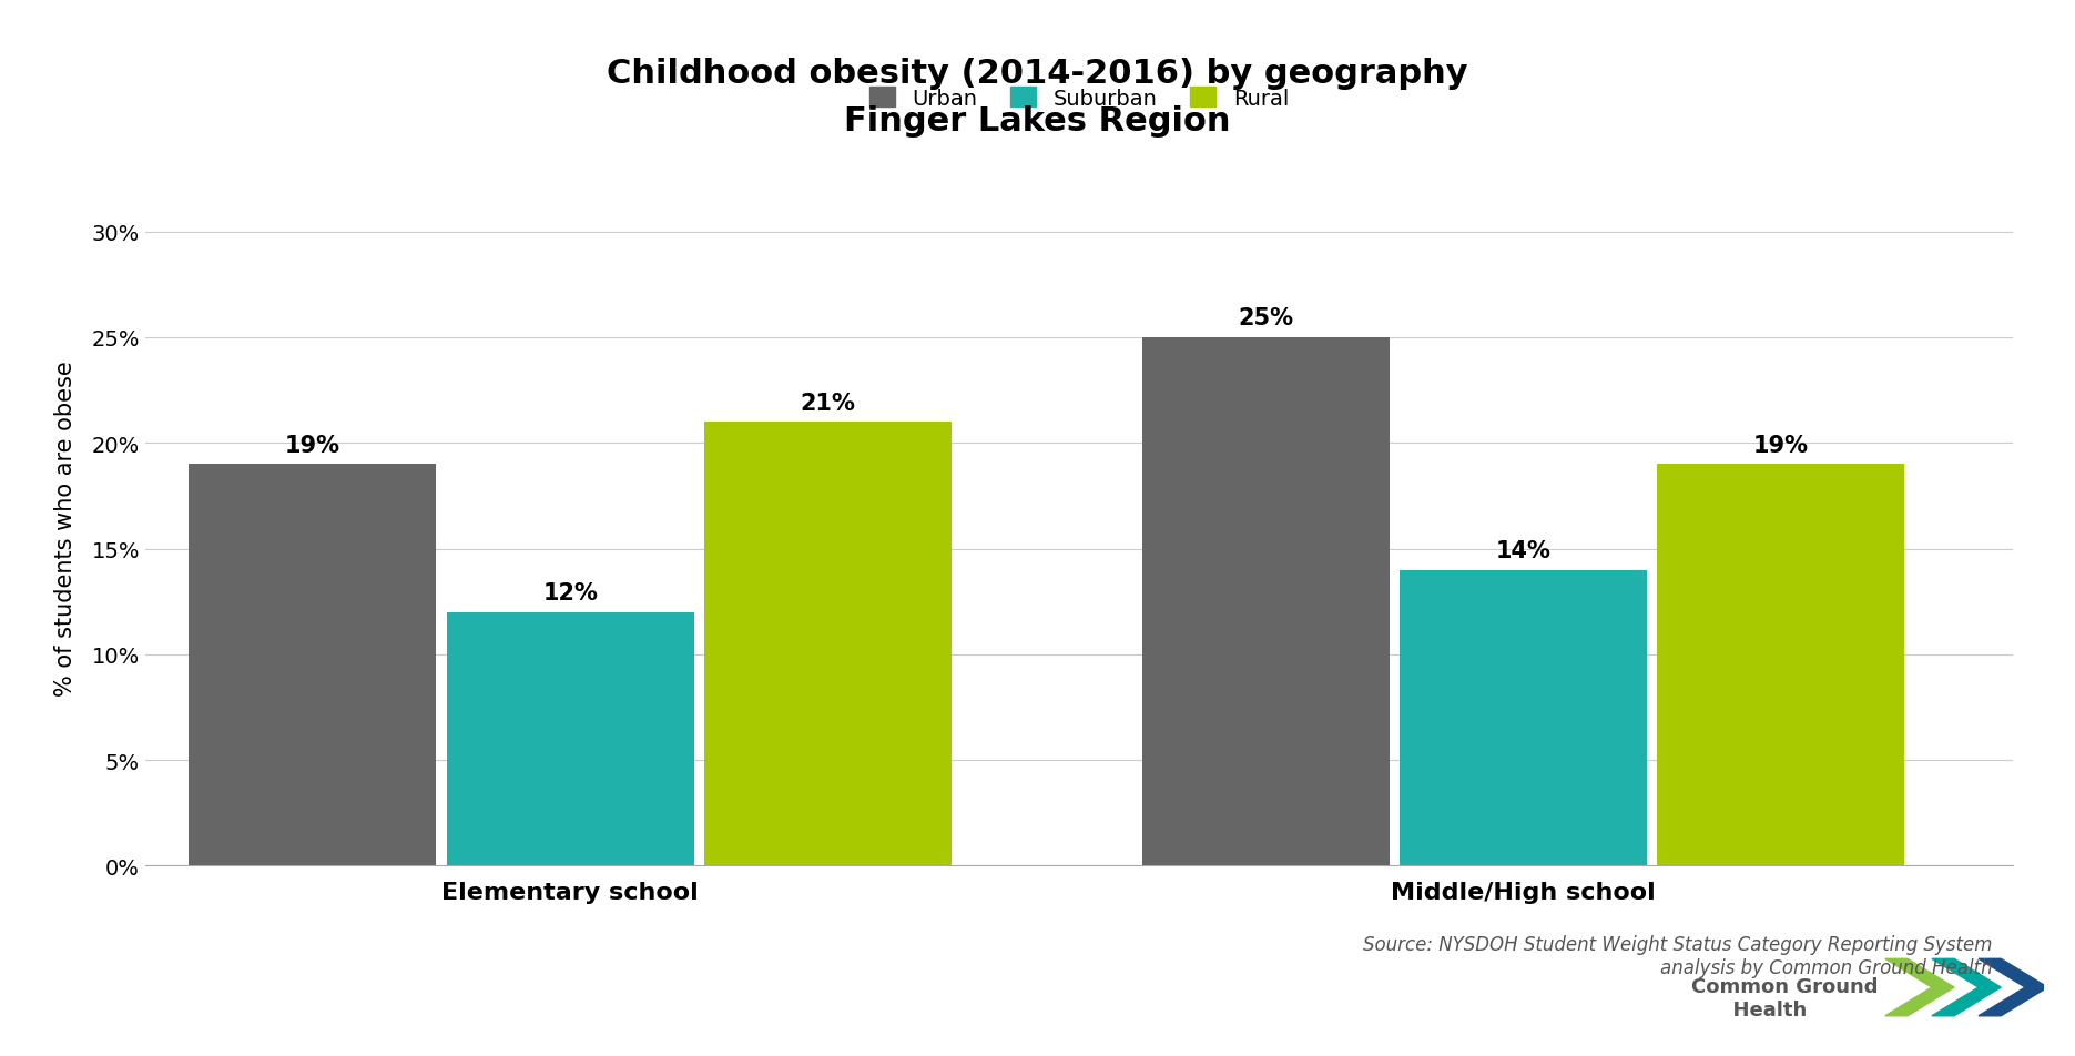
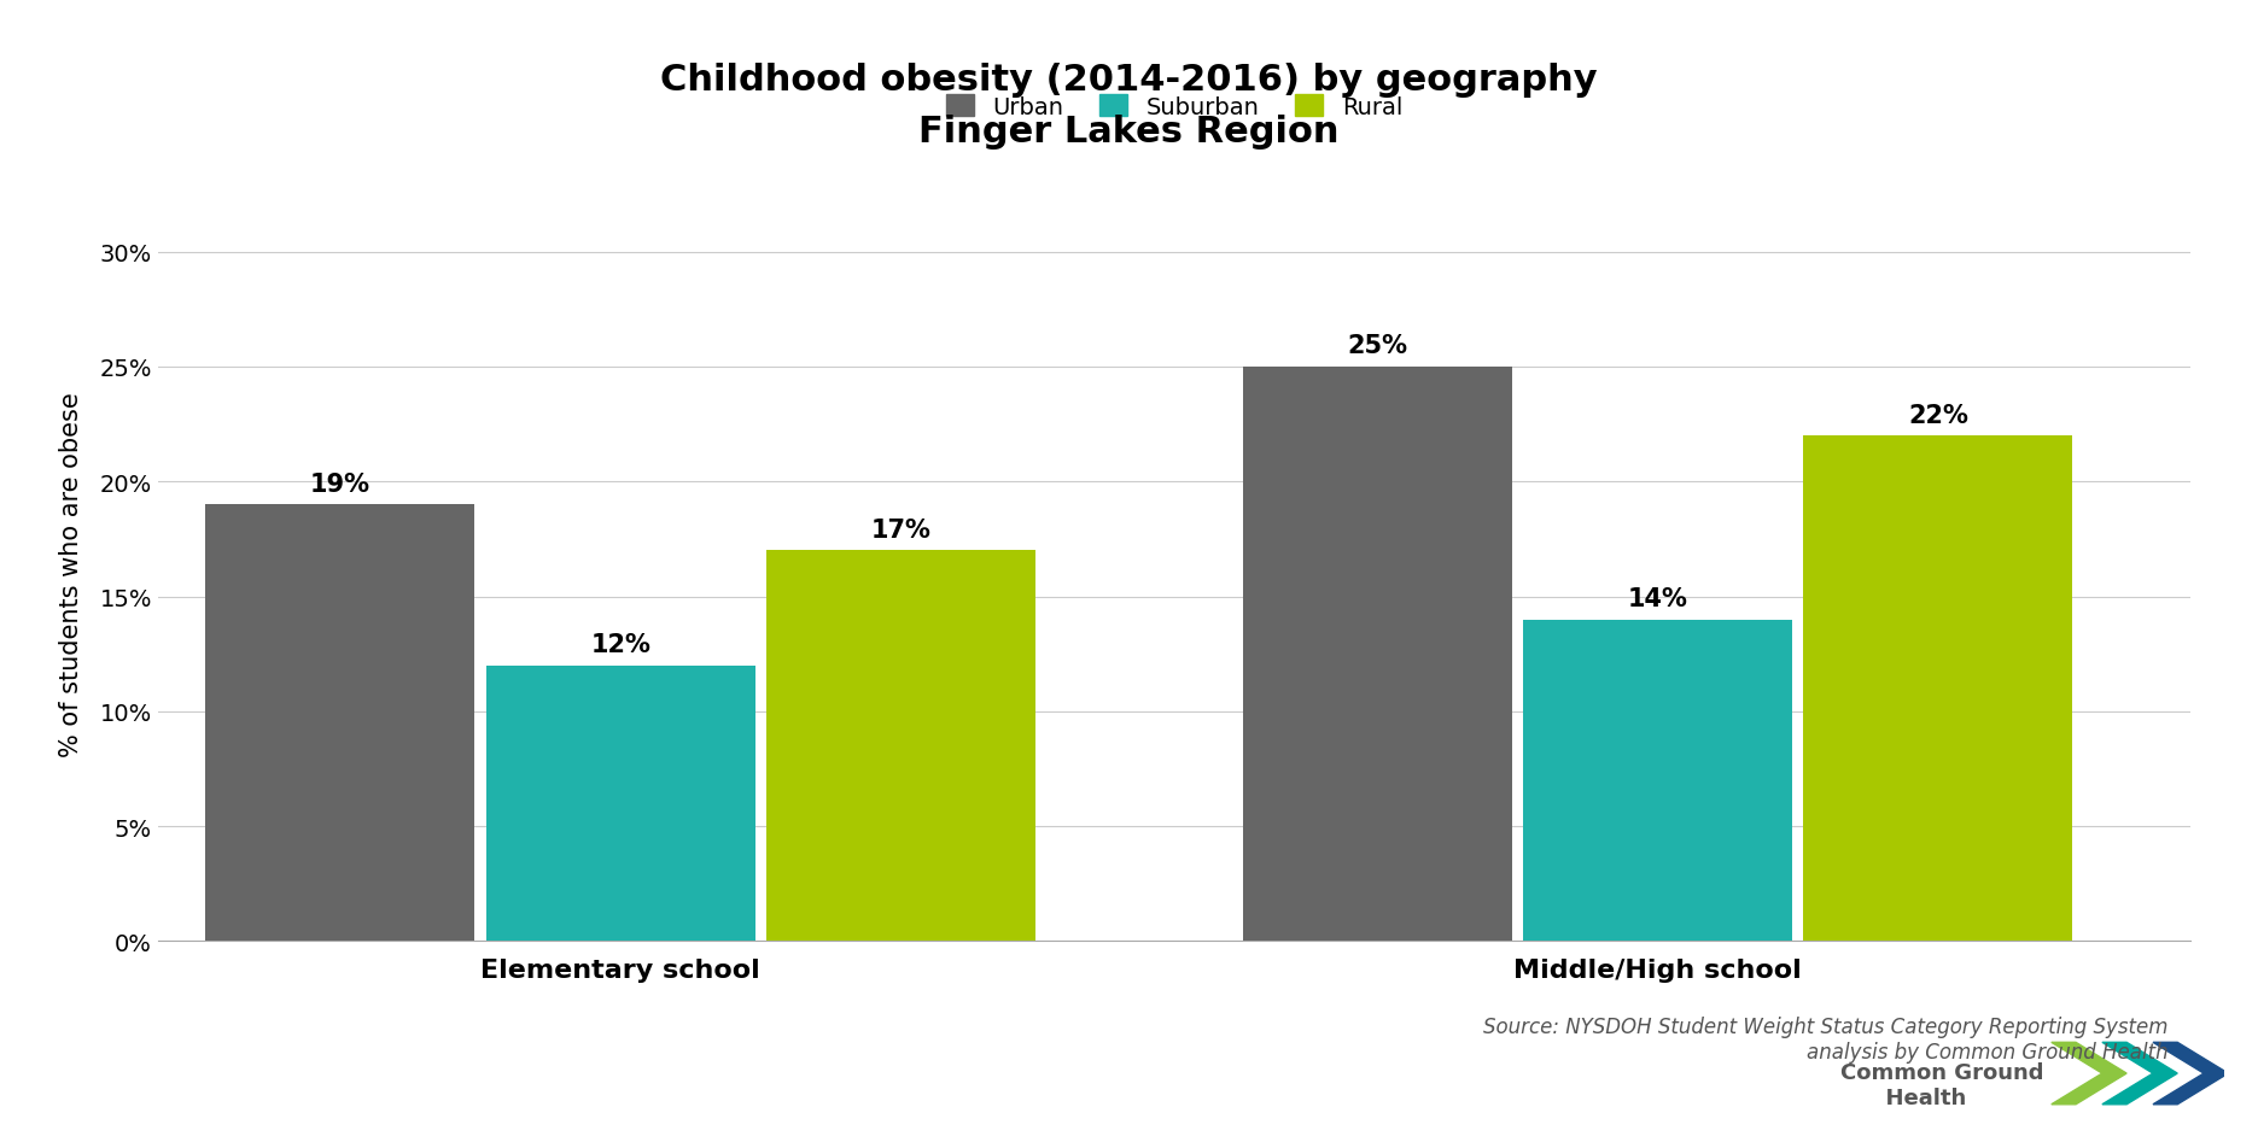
Rural/Elementary school: 21% -> 17%
Rural/Middle/High school: 19% -> 22%
